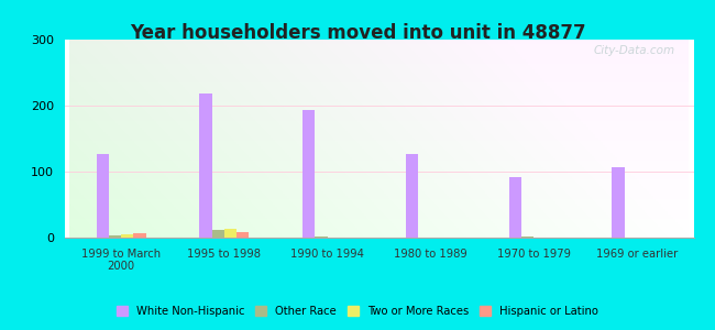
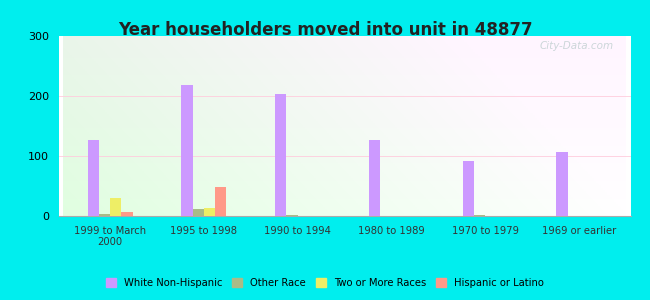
Two or More Races/1999 to March 2000: 5 -> 30
Hispanic or Latino/1995 to 1998: 9 -> 48
White Non-Hispanic/1990 to 1994: 193 -> 204
